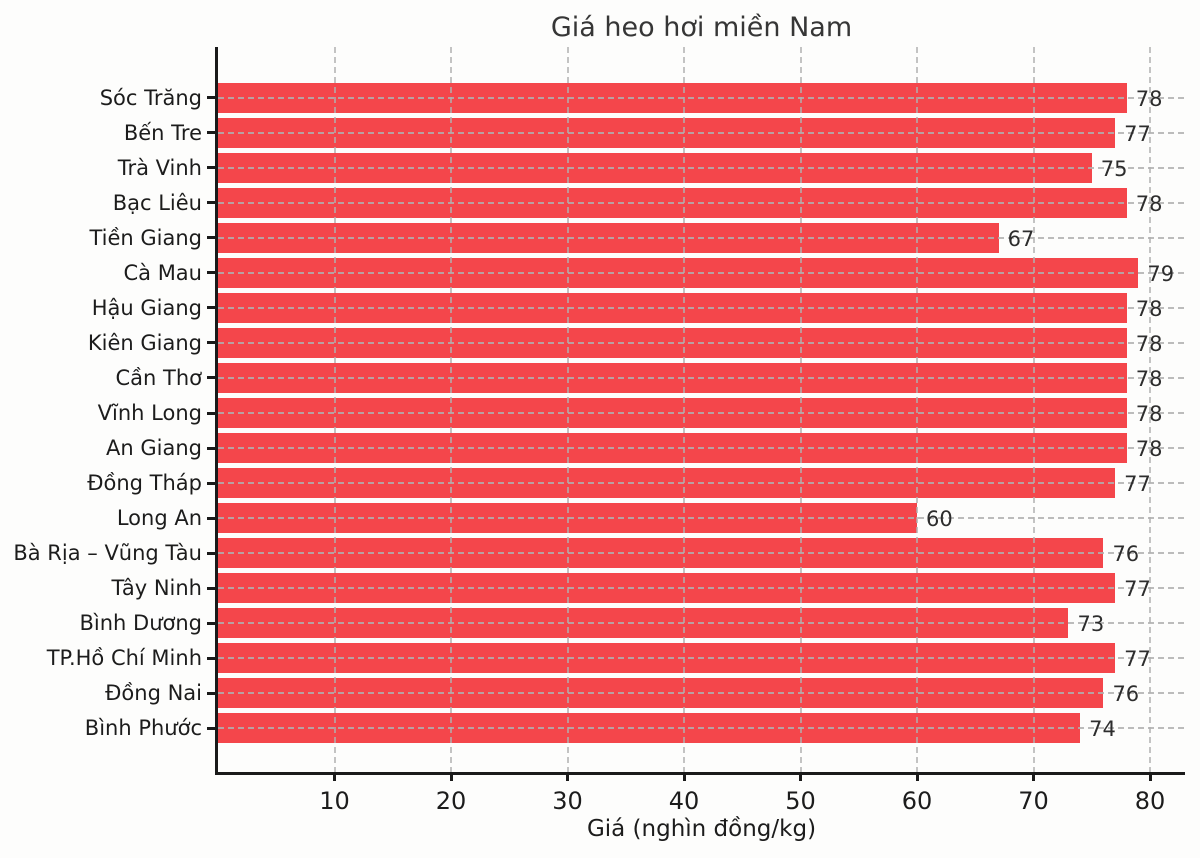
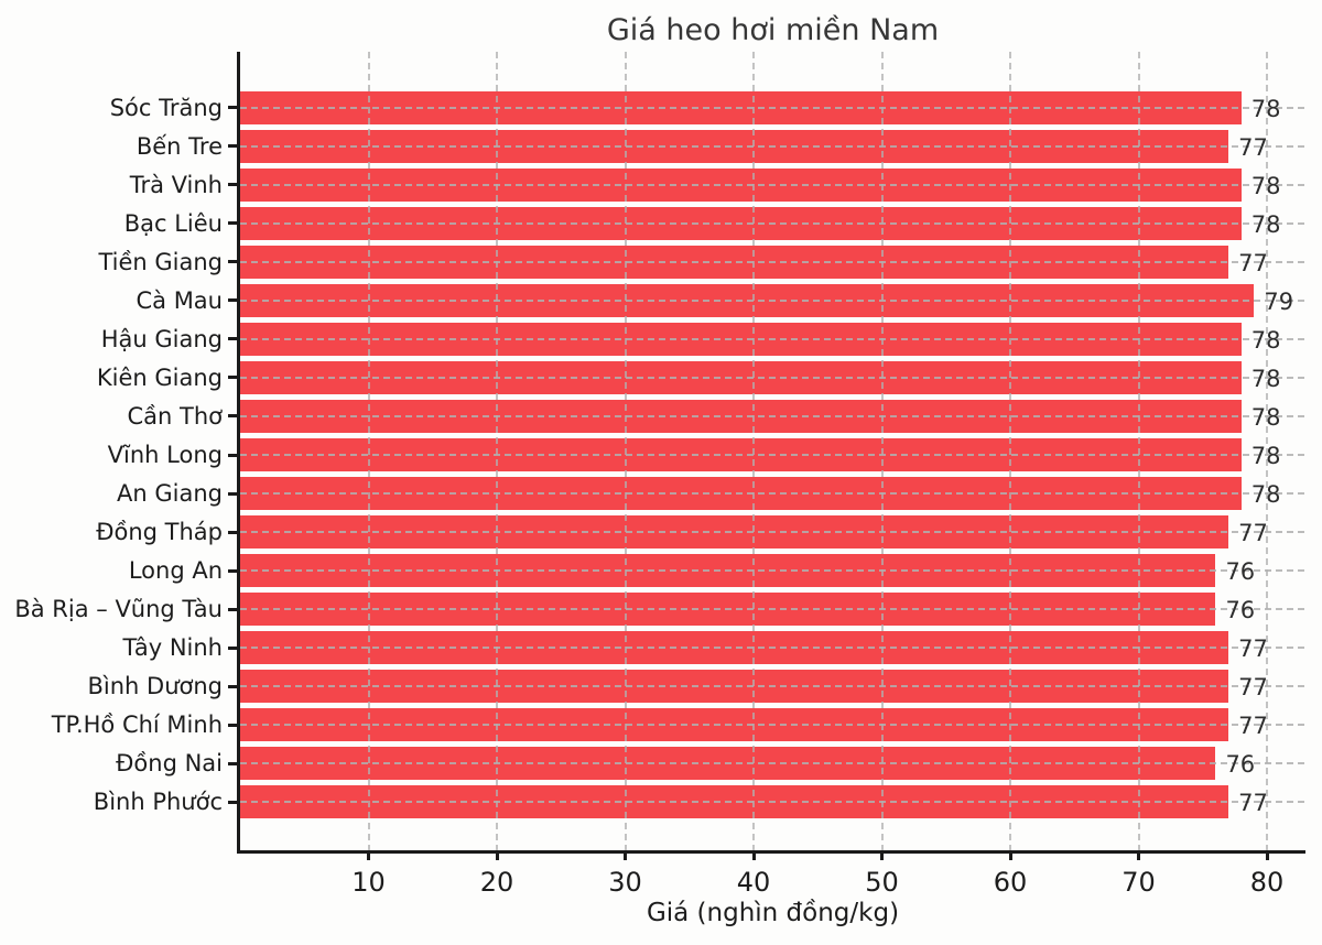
Trà Vinh: 75 -> 78
Tiền Giang: 67 -> 77
Long An: 60 -> 76
Bình Dương: 73 -> 77
Bình Phước: 74 -> 77
